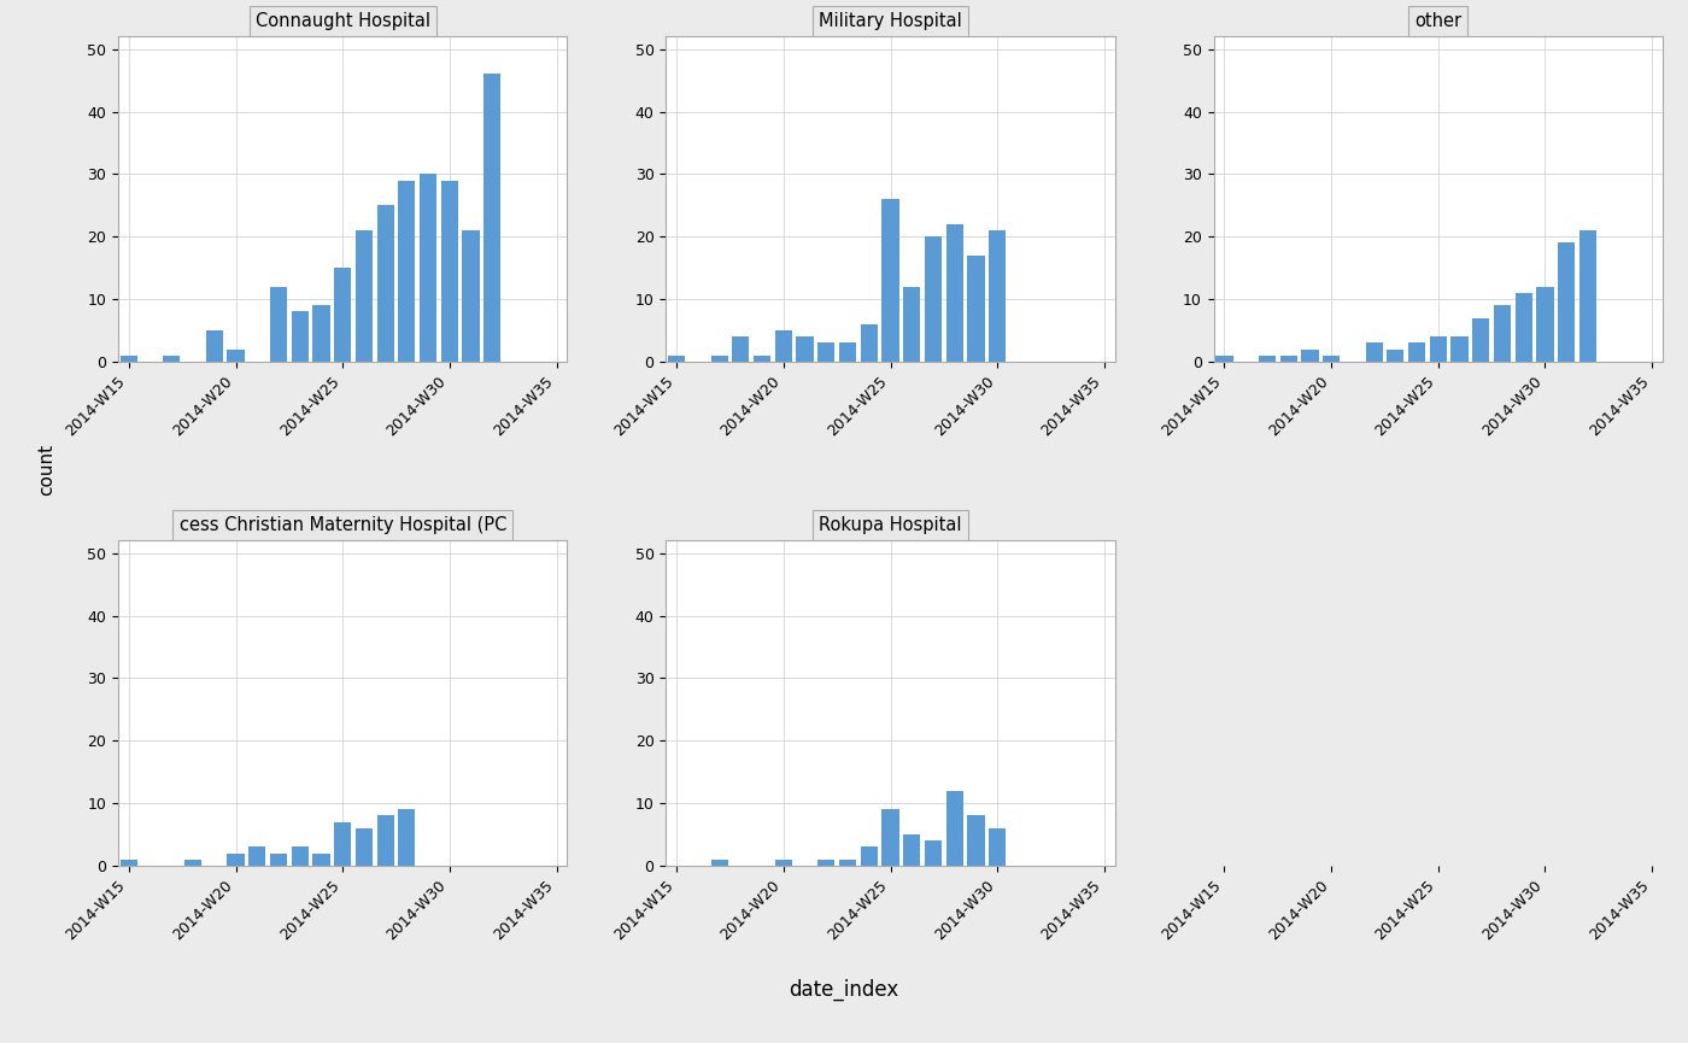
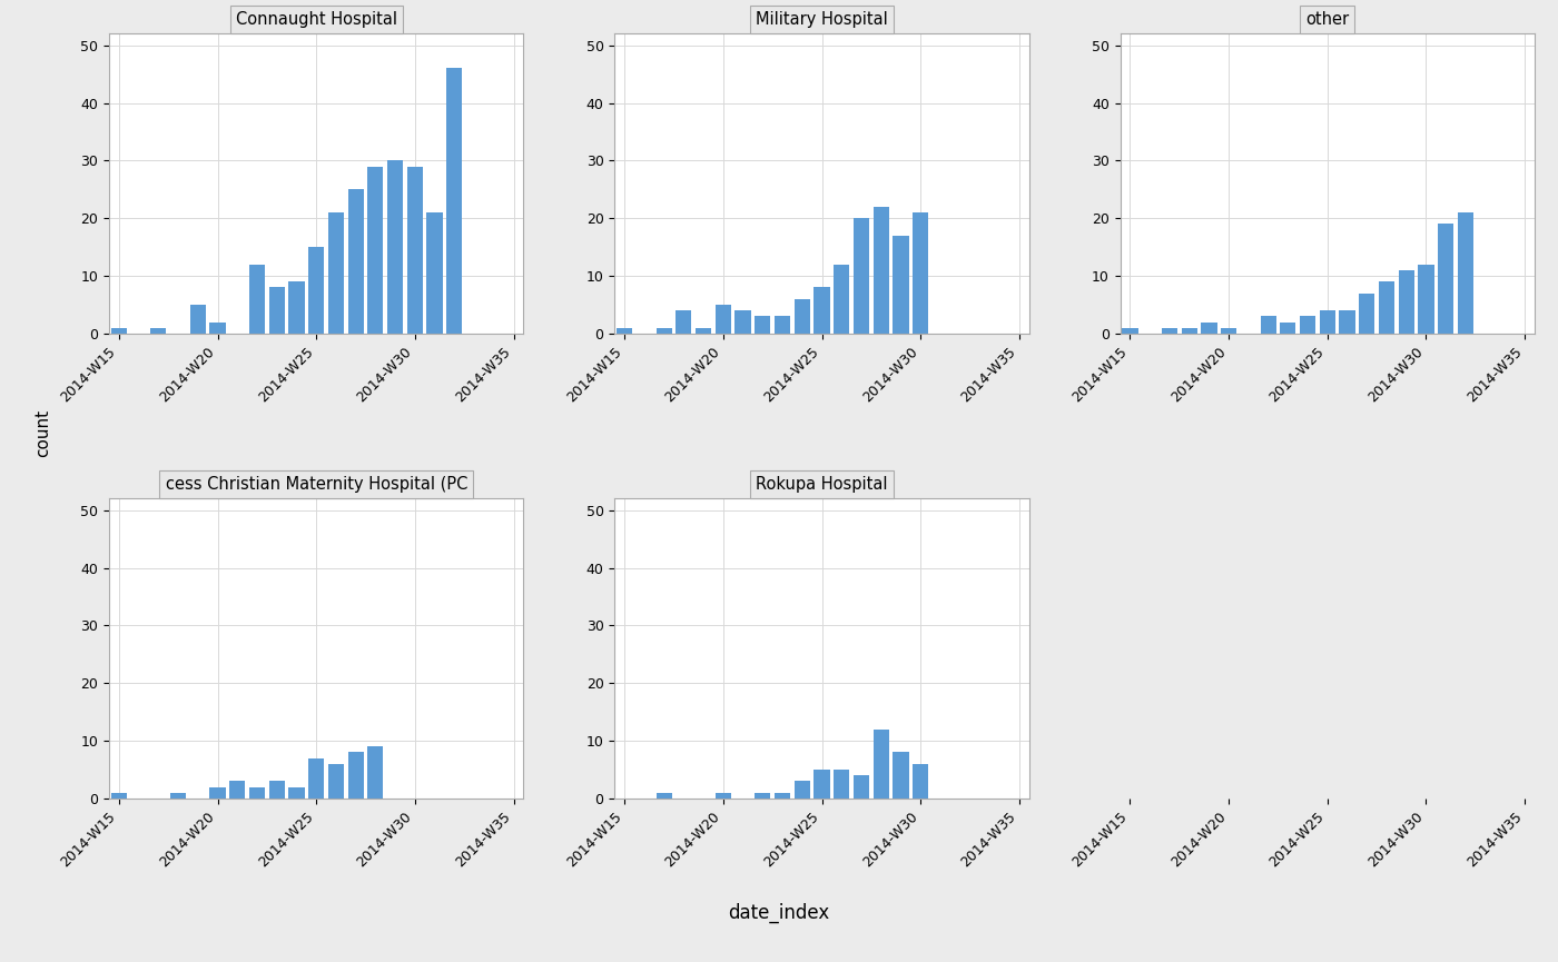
Military Hospital/2014-W25: 26 -> 8
Rokupa Hospital/2014-W25: 9 -> 5
